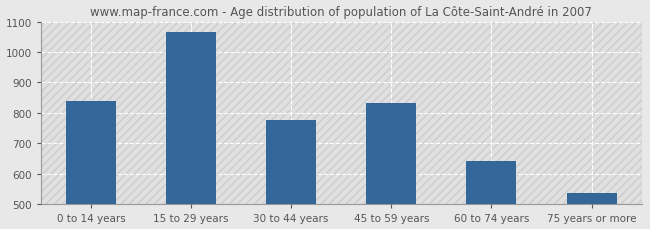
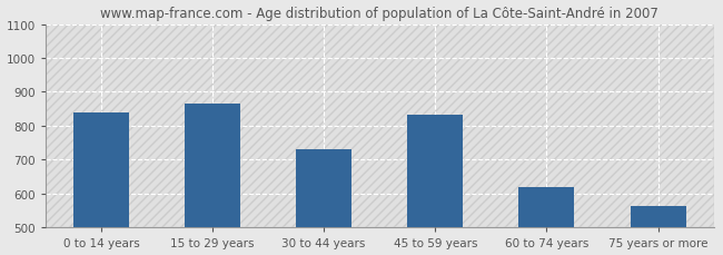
15 to 29 years: 1065 -> 865
30 to 44 years: 778 -> 730
60 to 74 years: 644 -> 620
75 years or more: 537 -> 565
